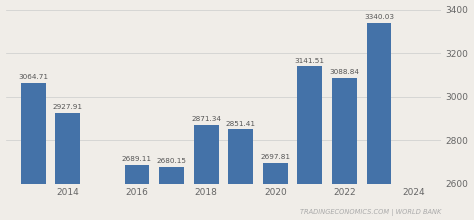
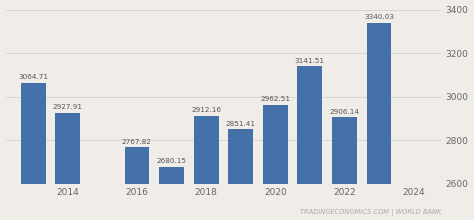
2016: 2689.11 -> 2767.82
2018: 2871.34 -> 2912.16
2020: 2697.81 -> 2962.51
2022: 3088.84 -> 2906.14
